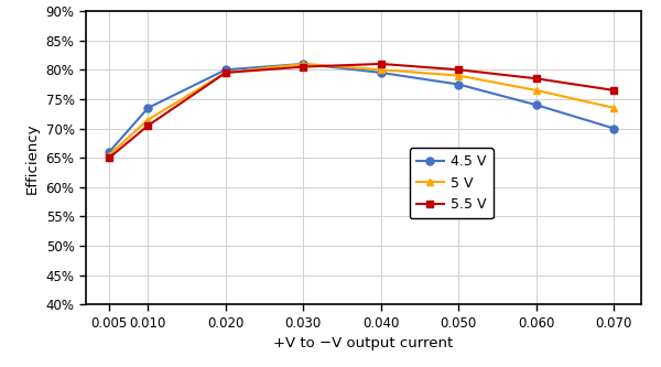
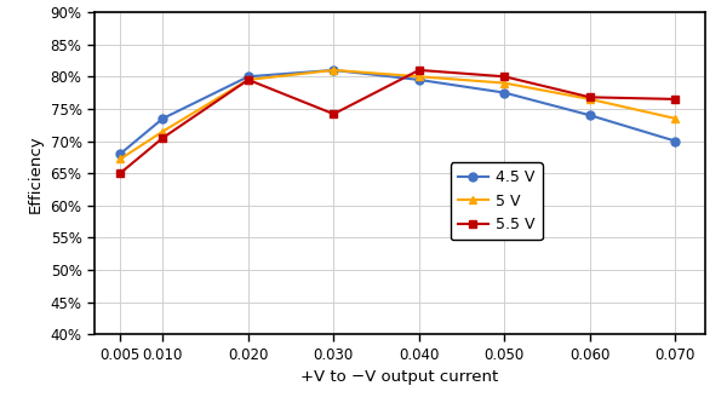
4.5 V/0.005: 66.0% -> 68.0%
5 V/0.005: 65.5% -> 67.2%
5.5 V/0.030: 80.5% -> 74.2%
5.5 V/0.060: 78.5% -> 76.8%
